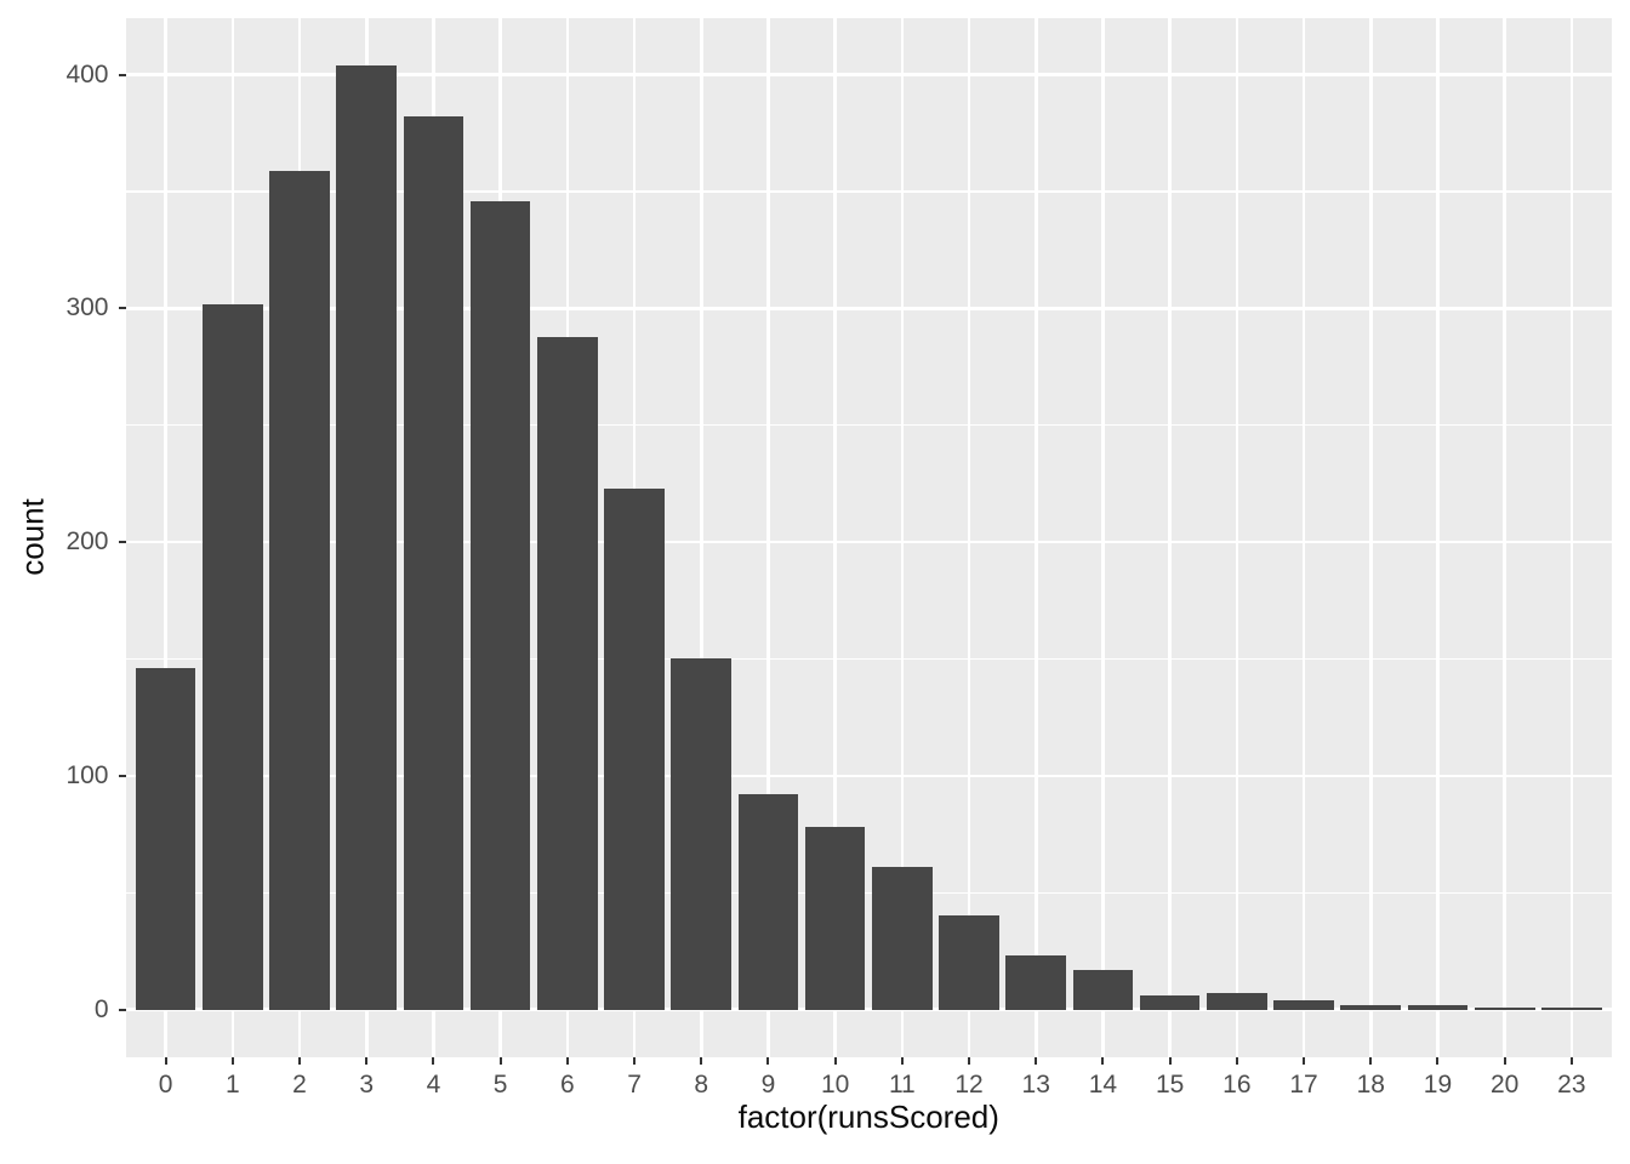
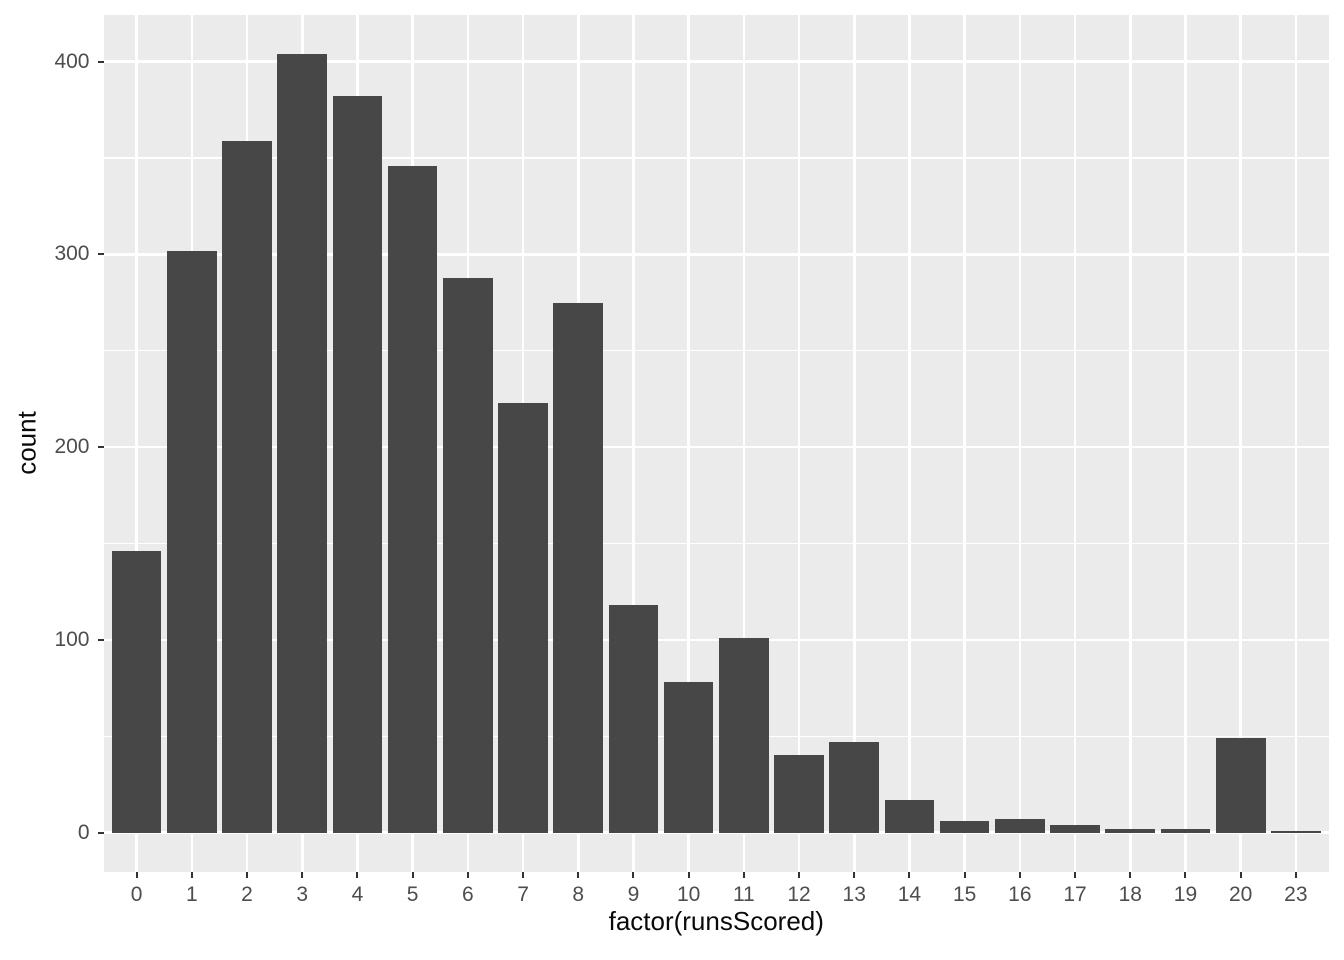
8: 150 -> 275
9: 92 -> 118
11: 61 -> 101
13: 23 -> 47
20: 1 -> 49
